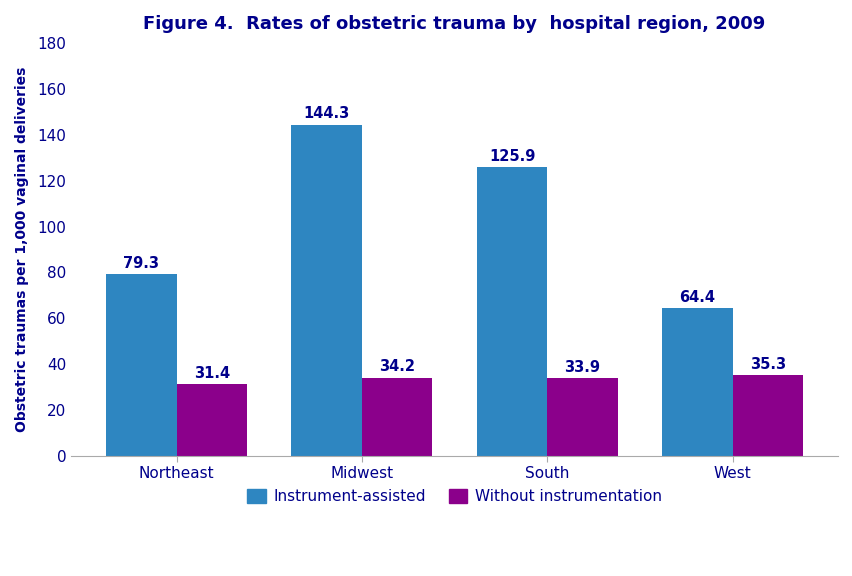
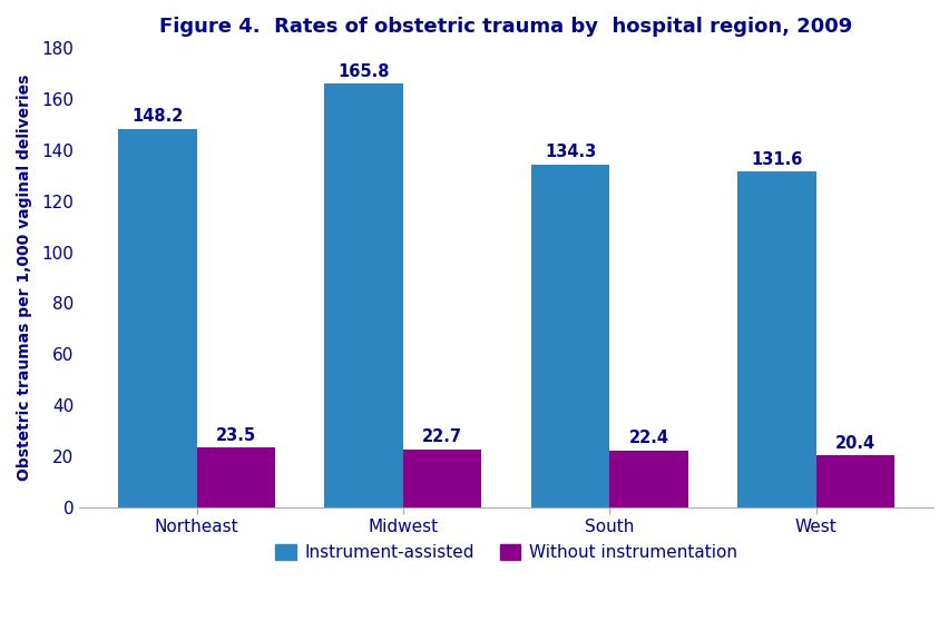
Instrument-assisted/Northeast: 79.3 -> 148.2
Without instrumentation/Northeast: 31.4 -> 23.5
Instrument-assisted/Midwest: 144.3 -> 165.8
Without instrumentation/Midwest: 34.2 -> 22.7
Instrument-assisted/South: 125.9 -> 134.3
Without instrumentation/South: 33.9 -> 22.4
Instrument-assisted/West: 64.4 -> 131.6
Without instrumentation/West: 35.3 -> 20.4
